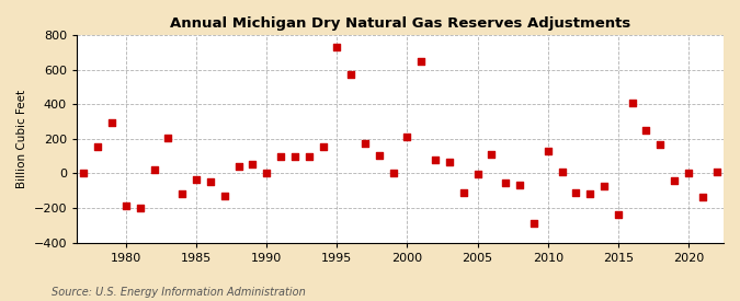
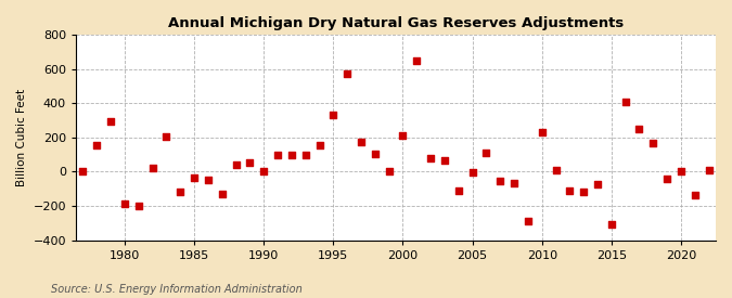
1995: 730 -> 330
2010: 130 -> 230
2015: -240 -> -310
